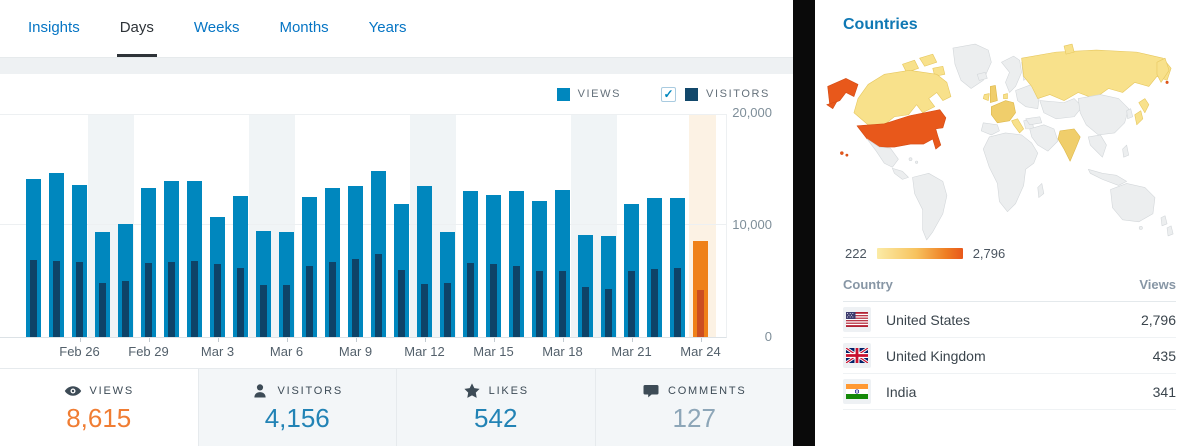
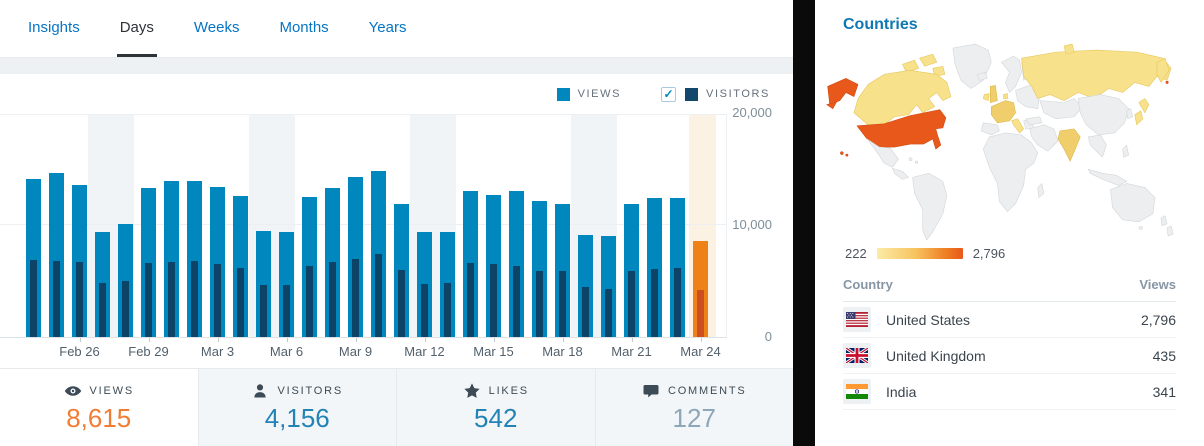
Views/Mar 3: 10700 -> 13400
Views/Mar 9: 13500 -> 14300
Views/Mar 12: 13500 -> 9400
Views/Mar 18: 13100 -> 11900
